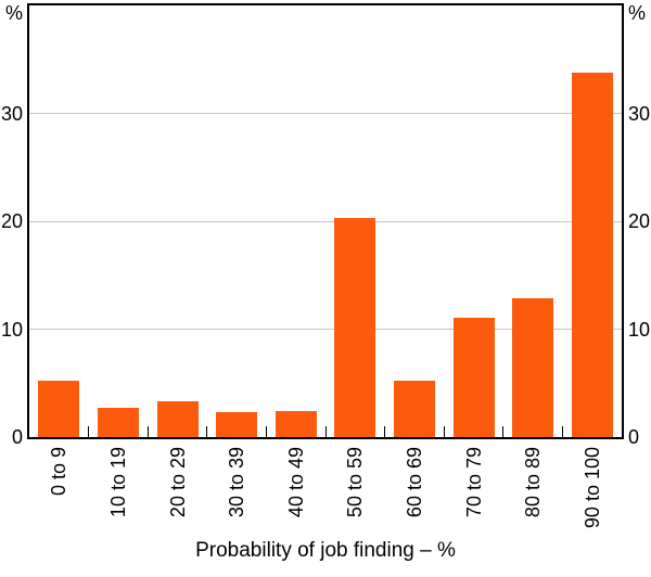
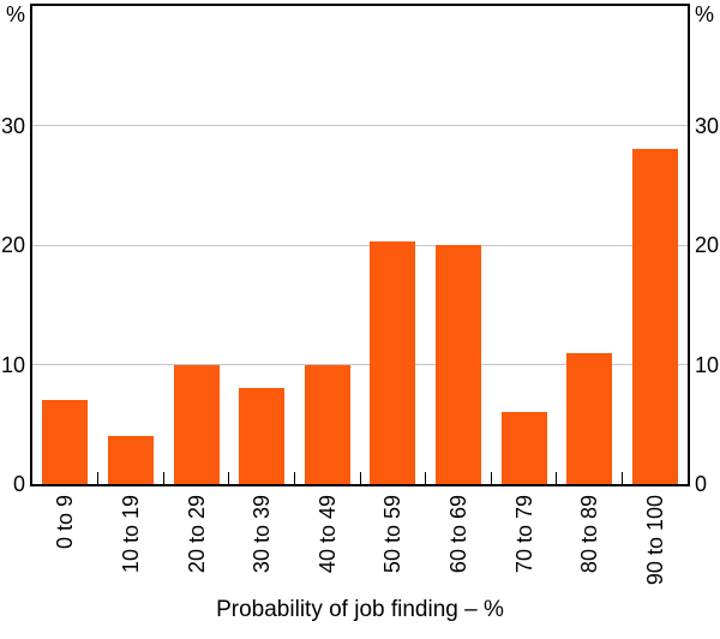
0 to 9: 5 -> 7
10 to 19: 3 -> 4
20 to 29: 3 -> 10
30 to 39: 2 -> 8
40 to 49: 2 -> 10
60 to 69: 5 -> 20
70 to 79: 11 -> 6
80 to 89: 13 -> 11
90 to 100: 34 -> 28
